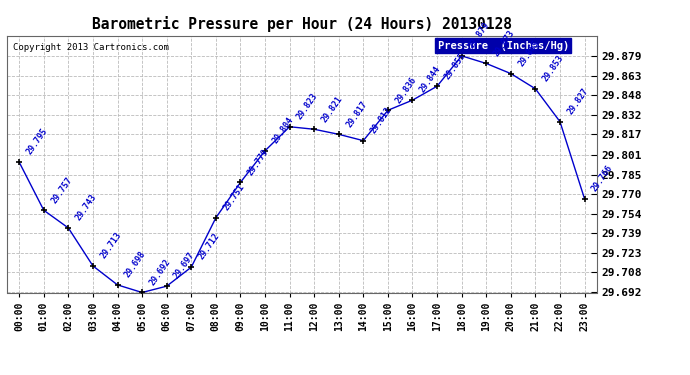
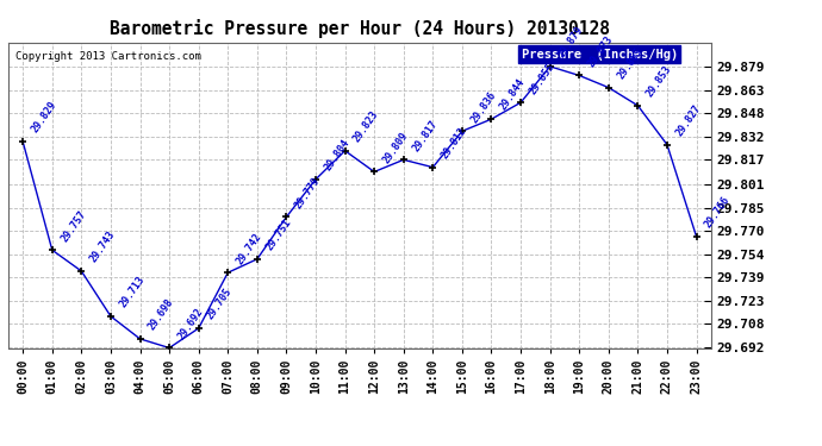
00:00: 29.795 -> 29.829
06:00: 29.697 -> 29.705
07:00: 29.712 -> 29.742
12:00: 29.821 -> 29.809
